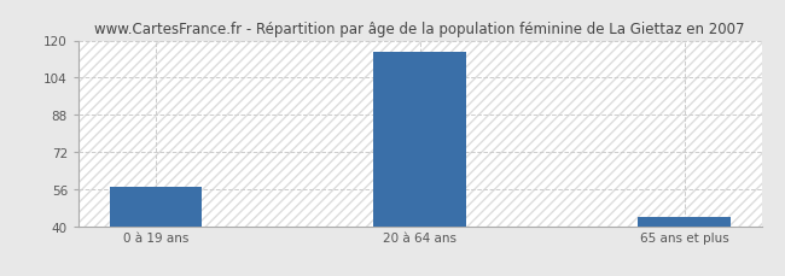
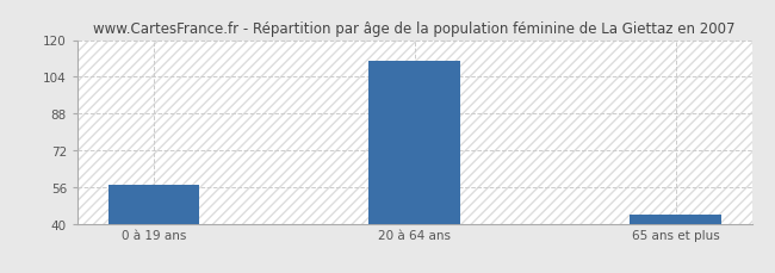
20 à 64 ans: 115 -> 111
